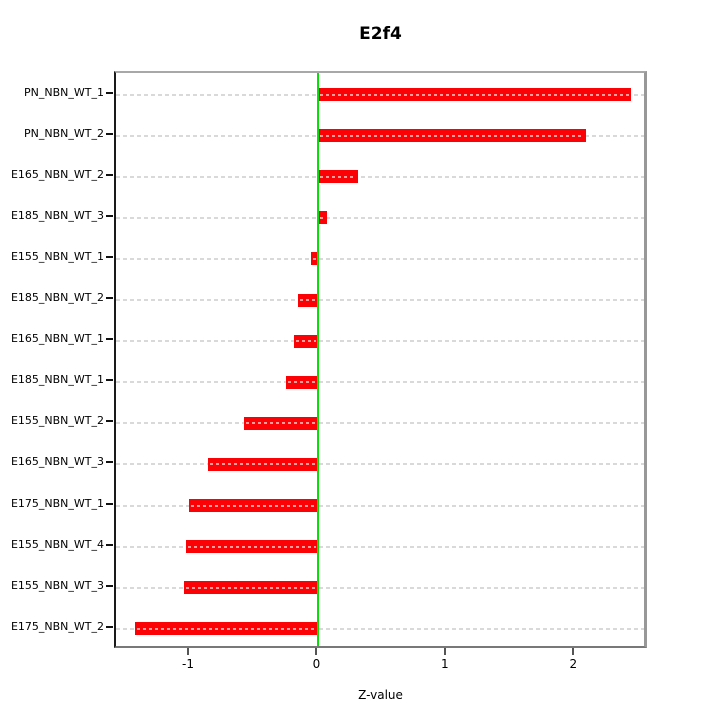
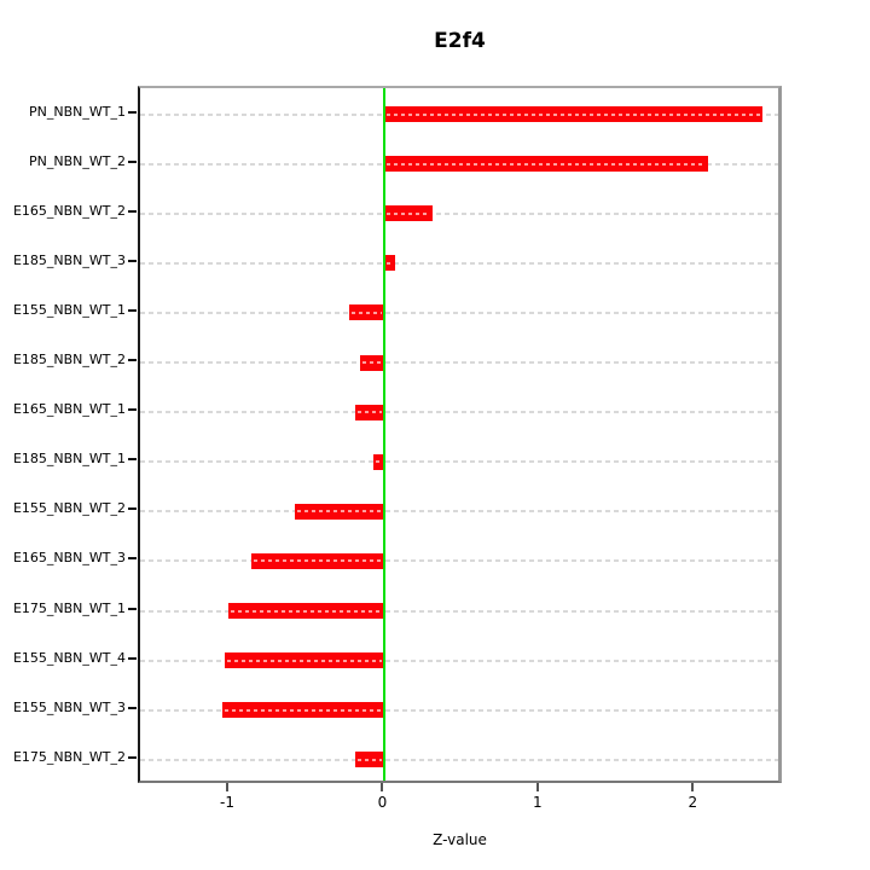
E155_NBN_WT_1: -0.06 -> -0.23
E185_NBN_WT_1: -0.25 -> -0.07
E175_NBN_WT_2: -1.43 -> -0.19
